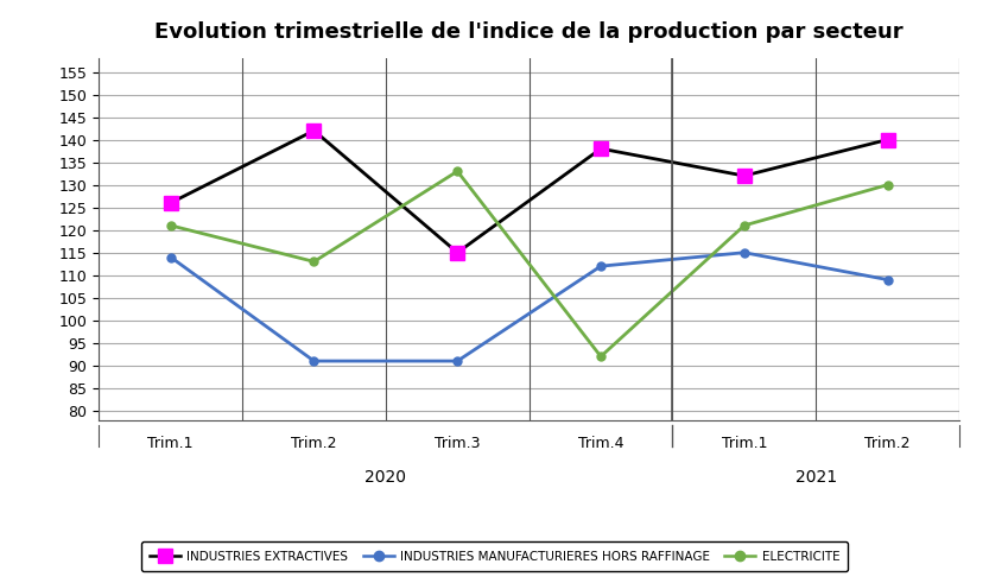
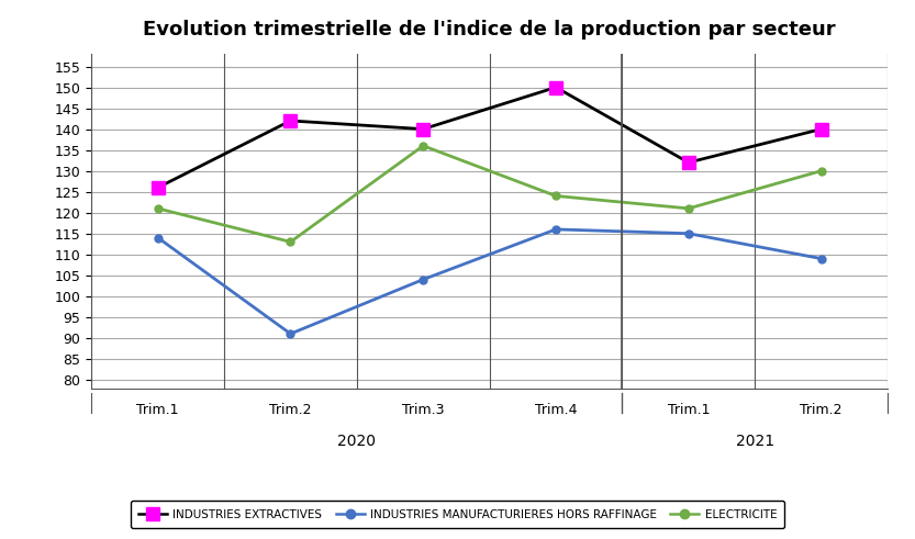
INDUSTRIES EXTRACTIVES/Trim.3: 115 -> 140
INDUSTRIES MANUFACTURIERES HORS RAFFINAGE/Trim.3: 91 -> 104
ELECTRICITE/Trim.3: 133 -> 136
INDUSTRIES EXTRACTIVES/Trim.4: 138 -> 150
INDUSTRIES MANUFACTURIERES HORS RAFFINAGE/Trim.4: 112 -> 116
ELECTRICITE/Trim.4: 92 -> 124
